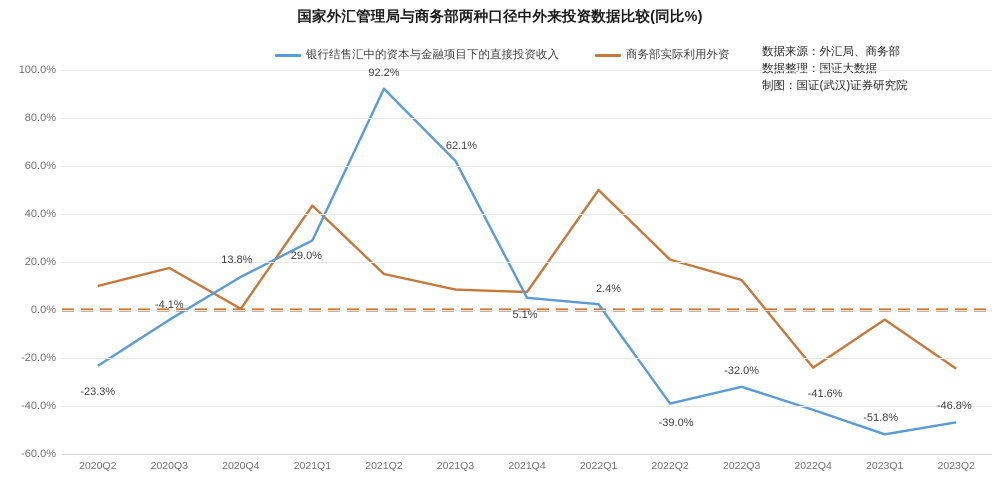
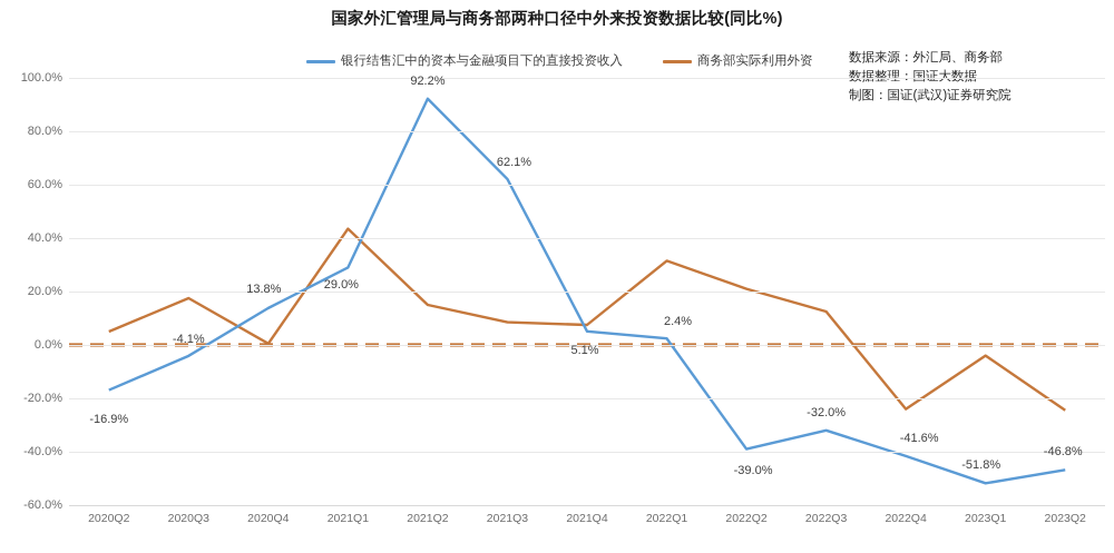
银行结售汇中的资本与金融项目下的直接投资收入/2020Q2: -23.3% -> -16.9%
商务部实际利用外资/2020Q2: 10% -> 5%
商务部实际利用外资/2022Q1: 50% -> 32%
